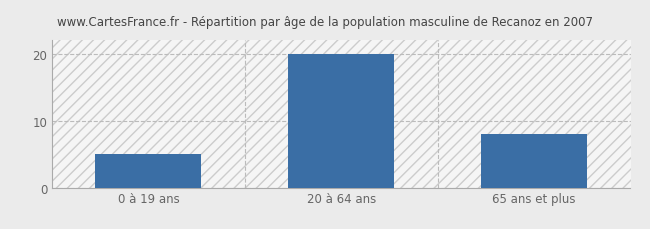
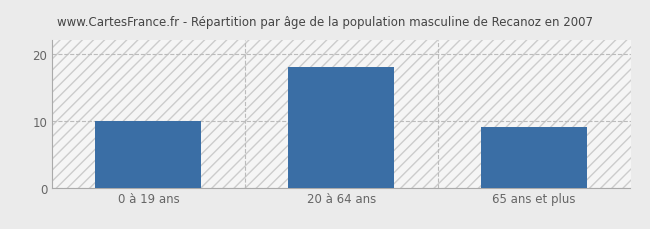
0 à 19 ans: 5 -> 10
20 à 64 ans: 20 -> 18
65 ans et plus: 8 -> 9
